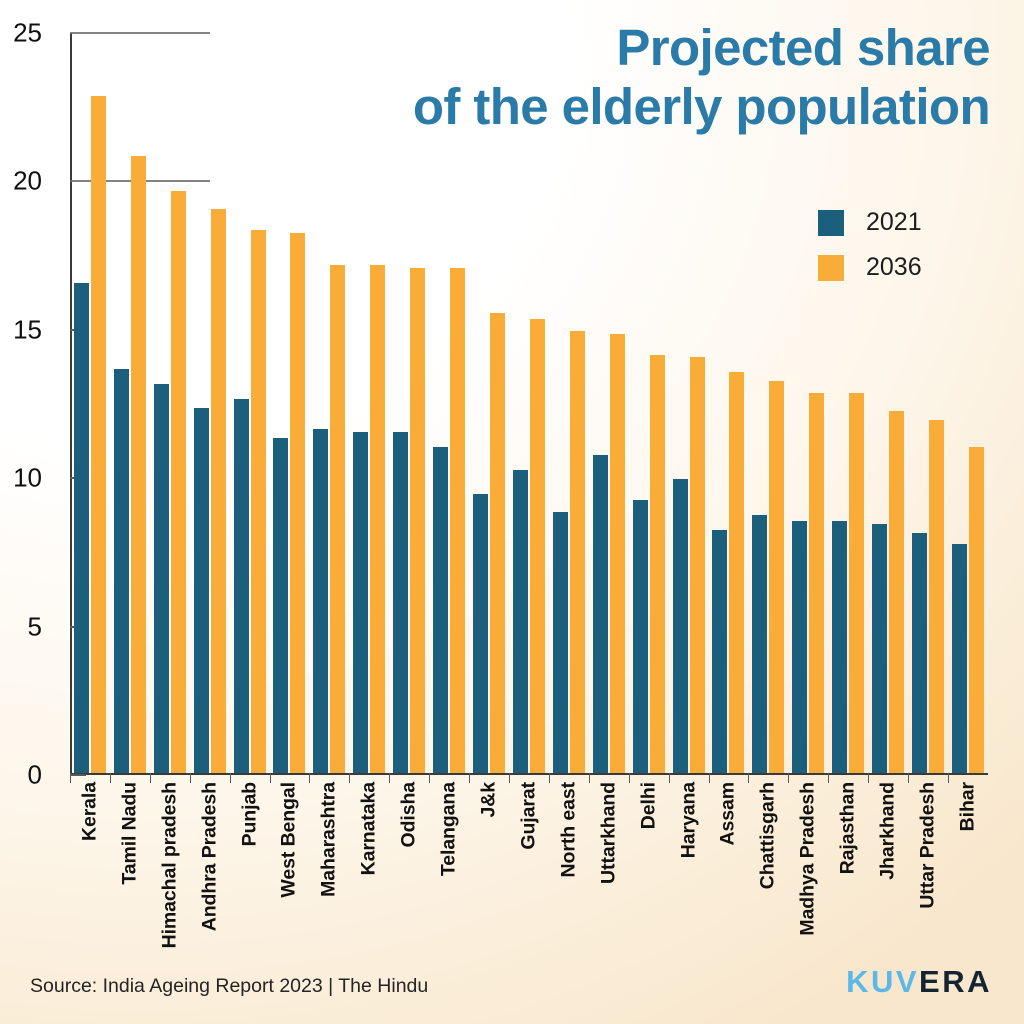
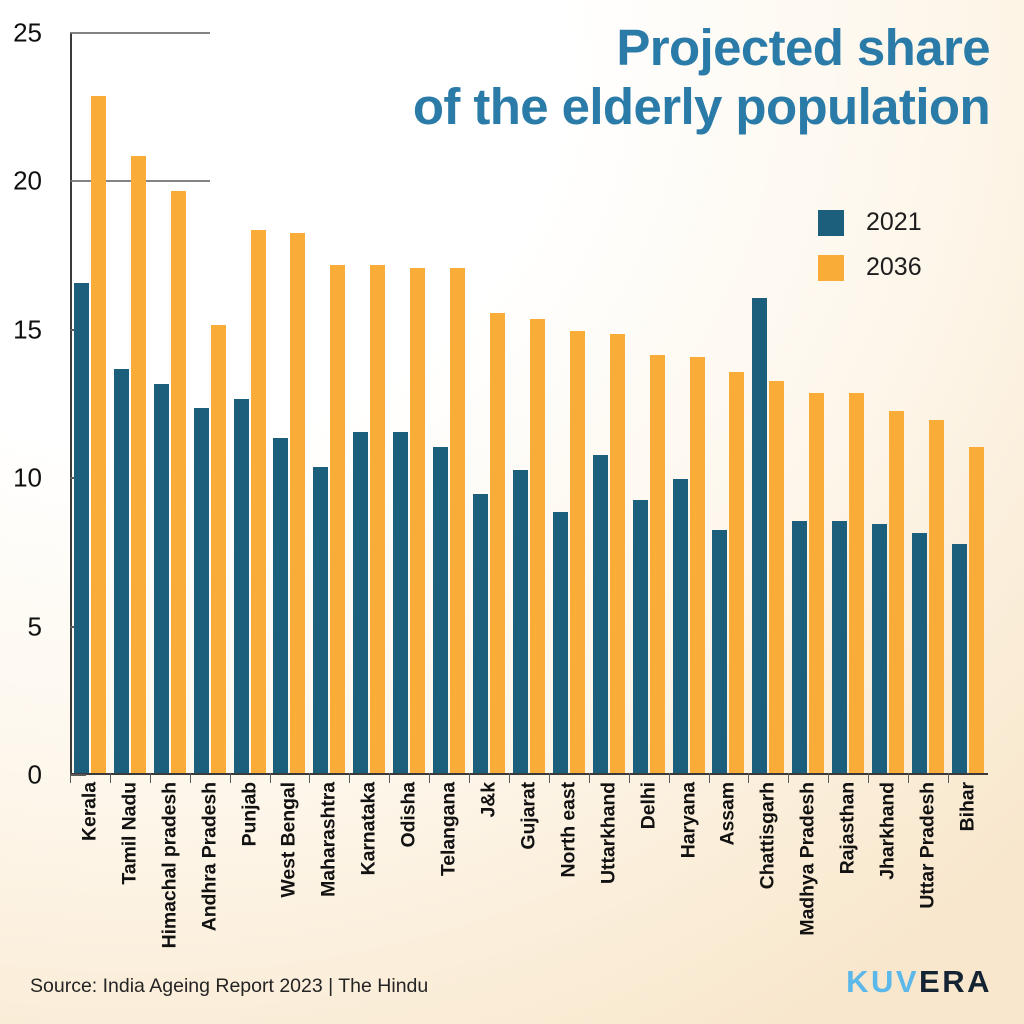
2036/Andhra Pradesh: 19.0 -> 15.1
2021/Maharashtra: 11.6 -> 10.3
2021/Chattisgarh: 8.7 -> 16.0
